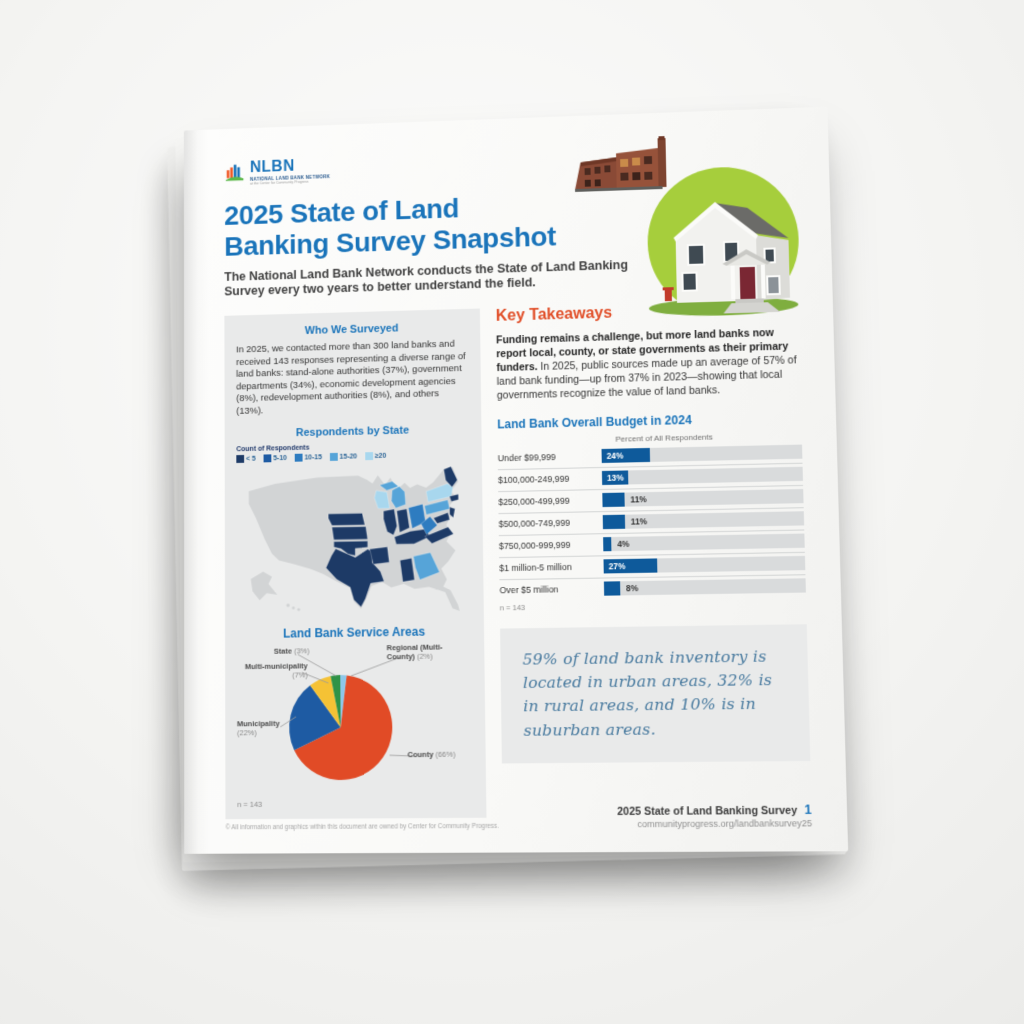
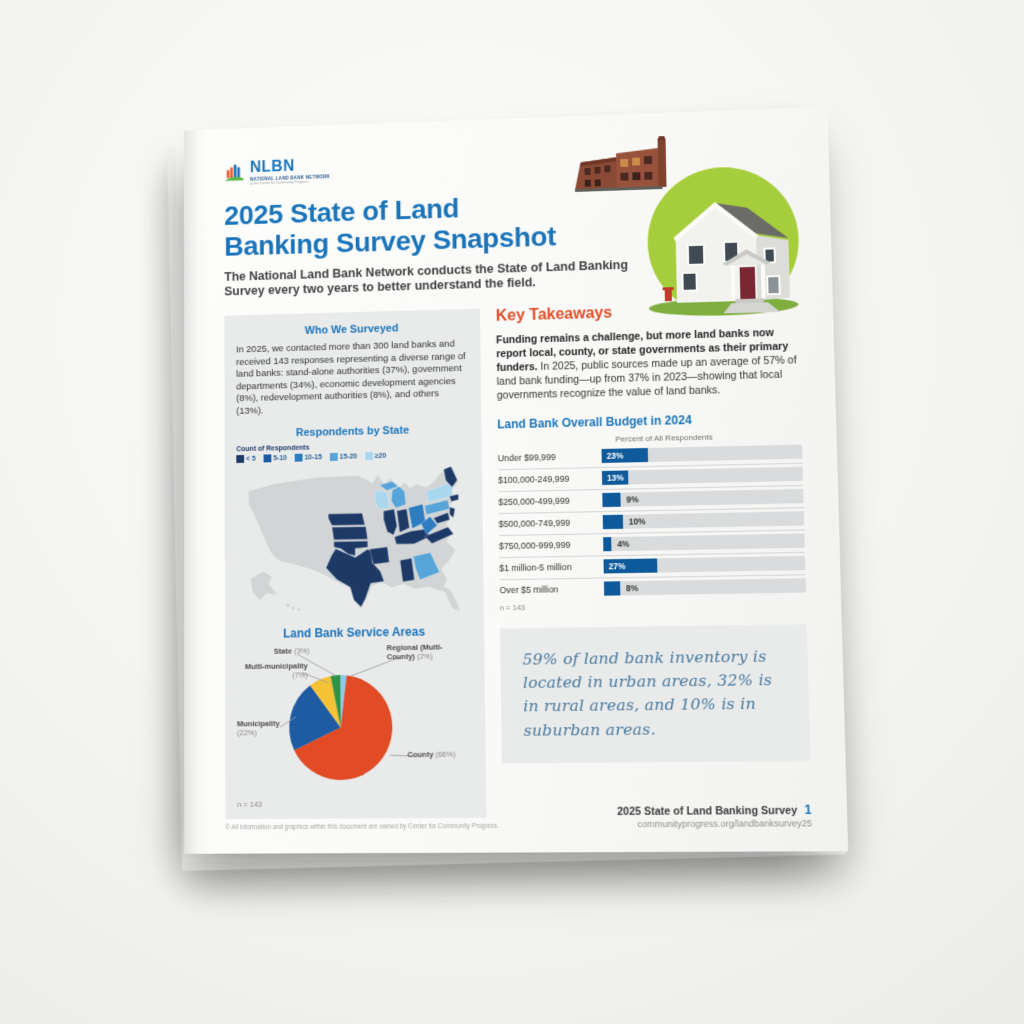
Land Bank Overall Budget in 2024/Under $99,999: 24% -> 23%
Land Bank Overall Budget in 2024/$250,000-499,999: 11% -> 9%
Land Bank Overall Budget in 2024/$500,000-749,999: 11% -> 10%
